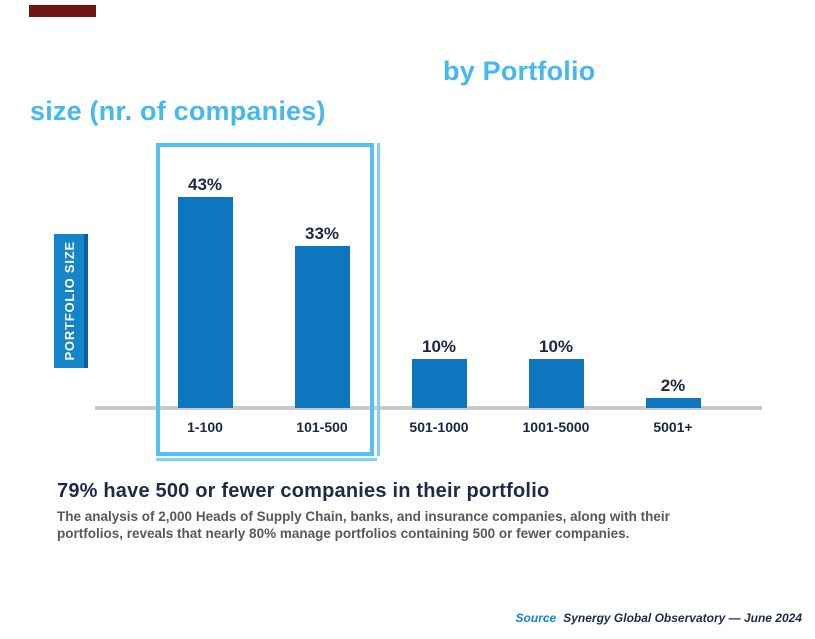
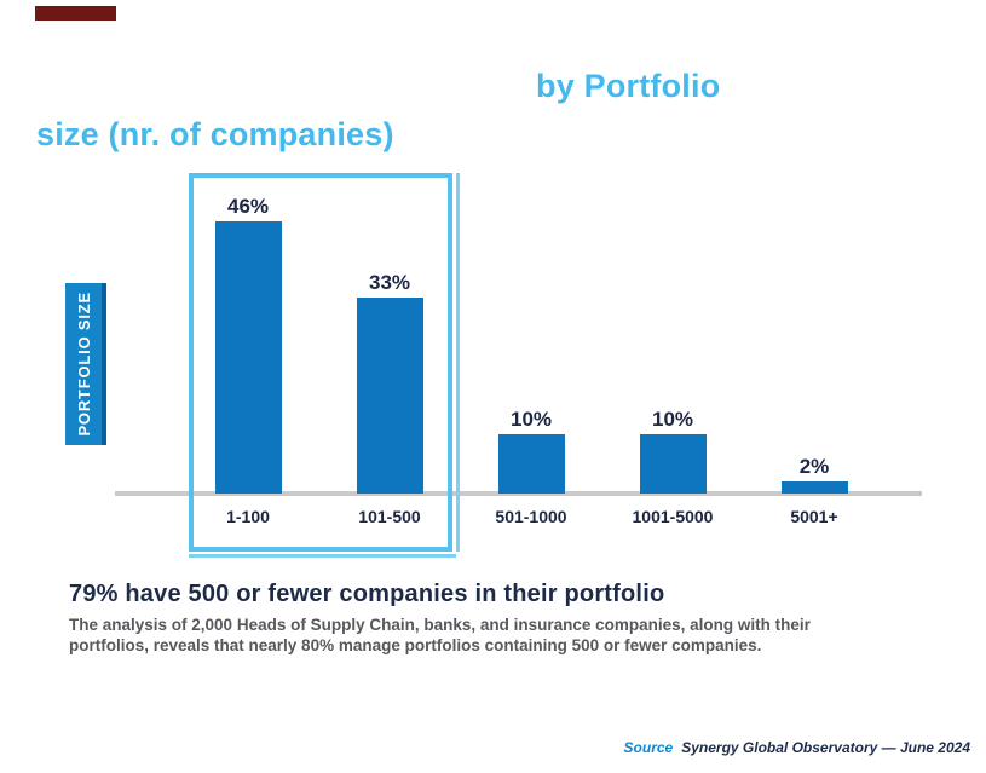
1-100: 43% -> 46%
